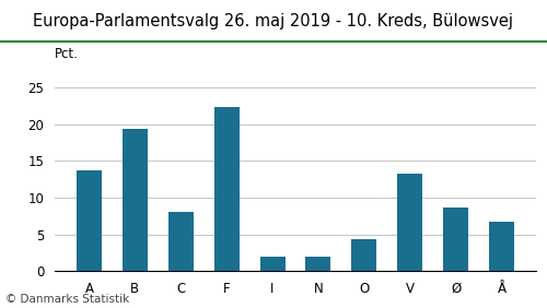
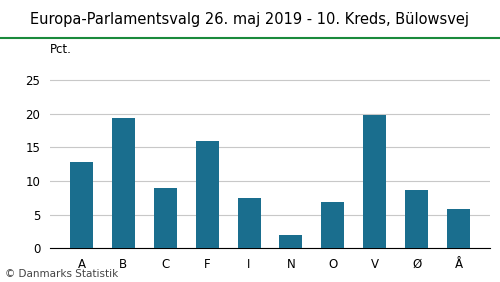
A: 13.7 -> 12.8
C: 8.1 -> 9.0
F: 22.4 -> 16.0
I: 2.0 -> 7.4
O: 4.3 -> 6.8
V: 13.2 -> 19.8
Å: 6.7 -> 5.8
